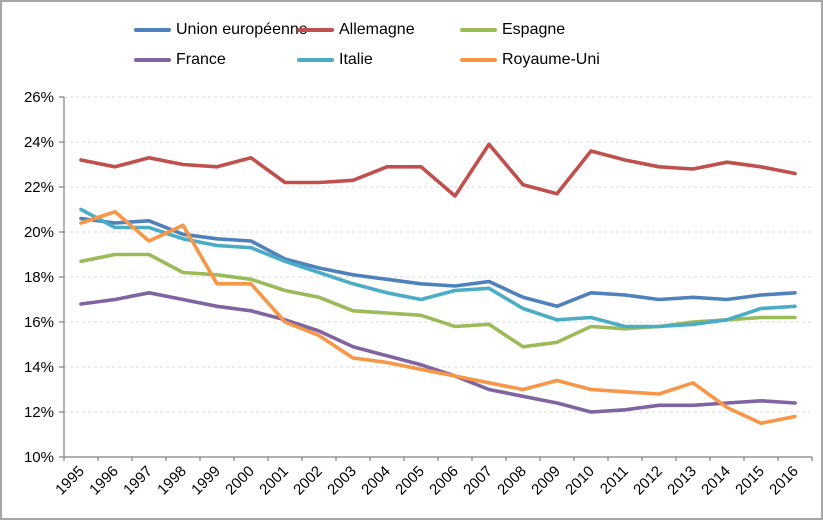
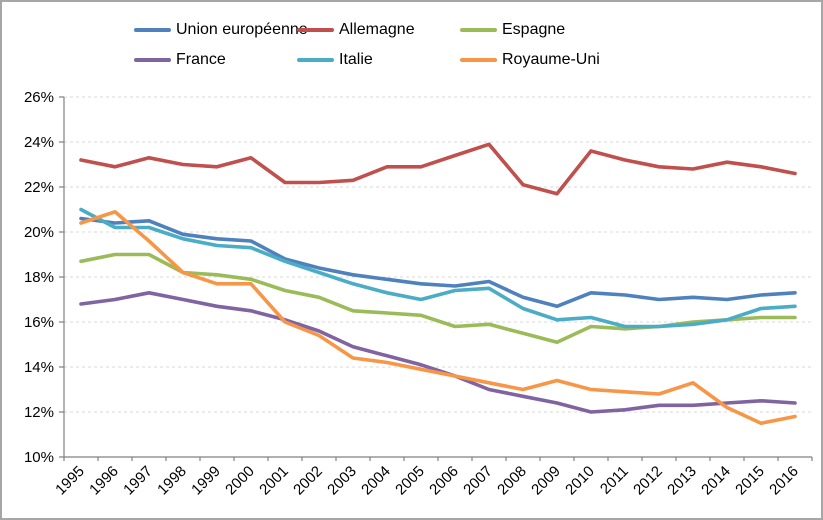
Royaume-Uni/1998: 20.3% -> 18.2%
Allemagne/2006: 21.6% -> 23.4%
Espagne/2008: 14.9% -> 15.5%
